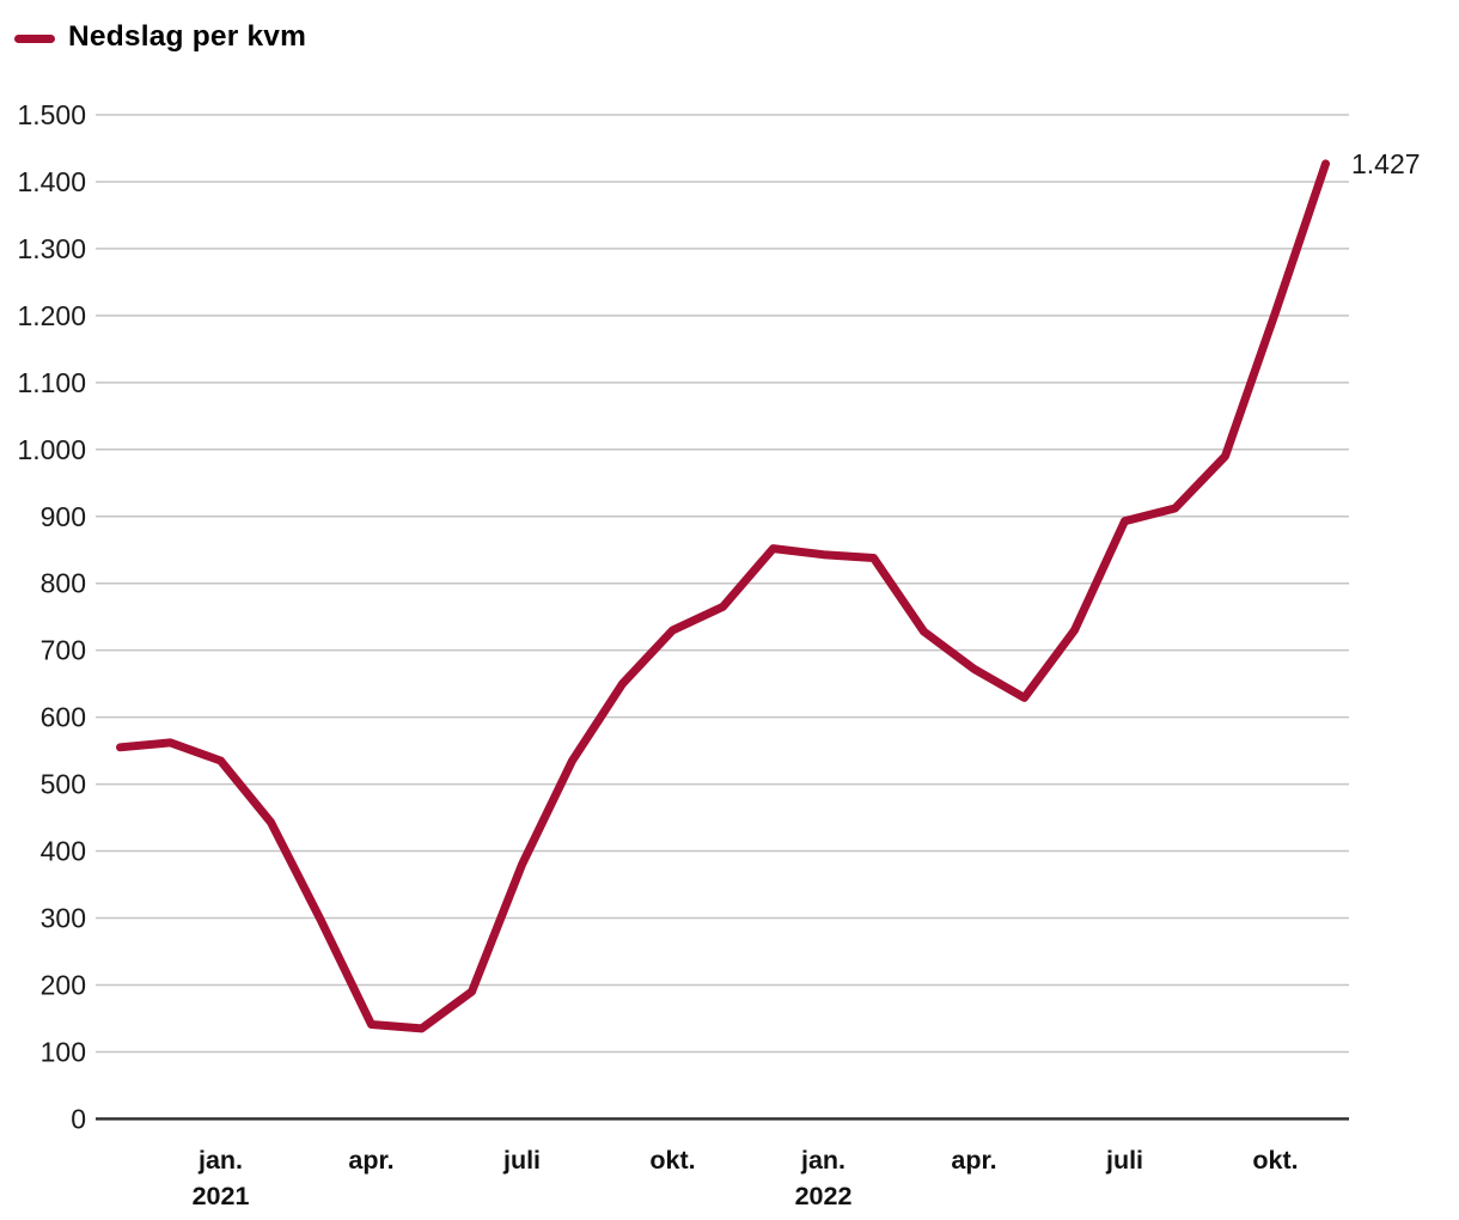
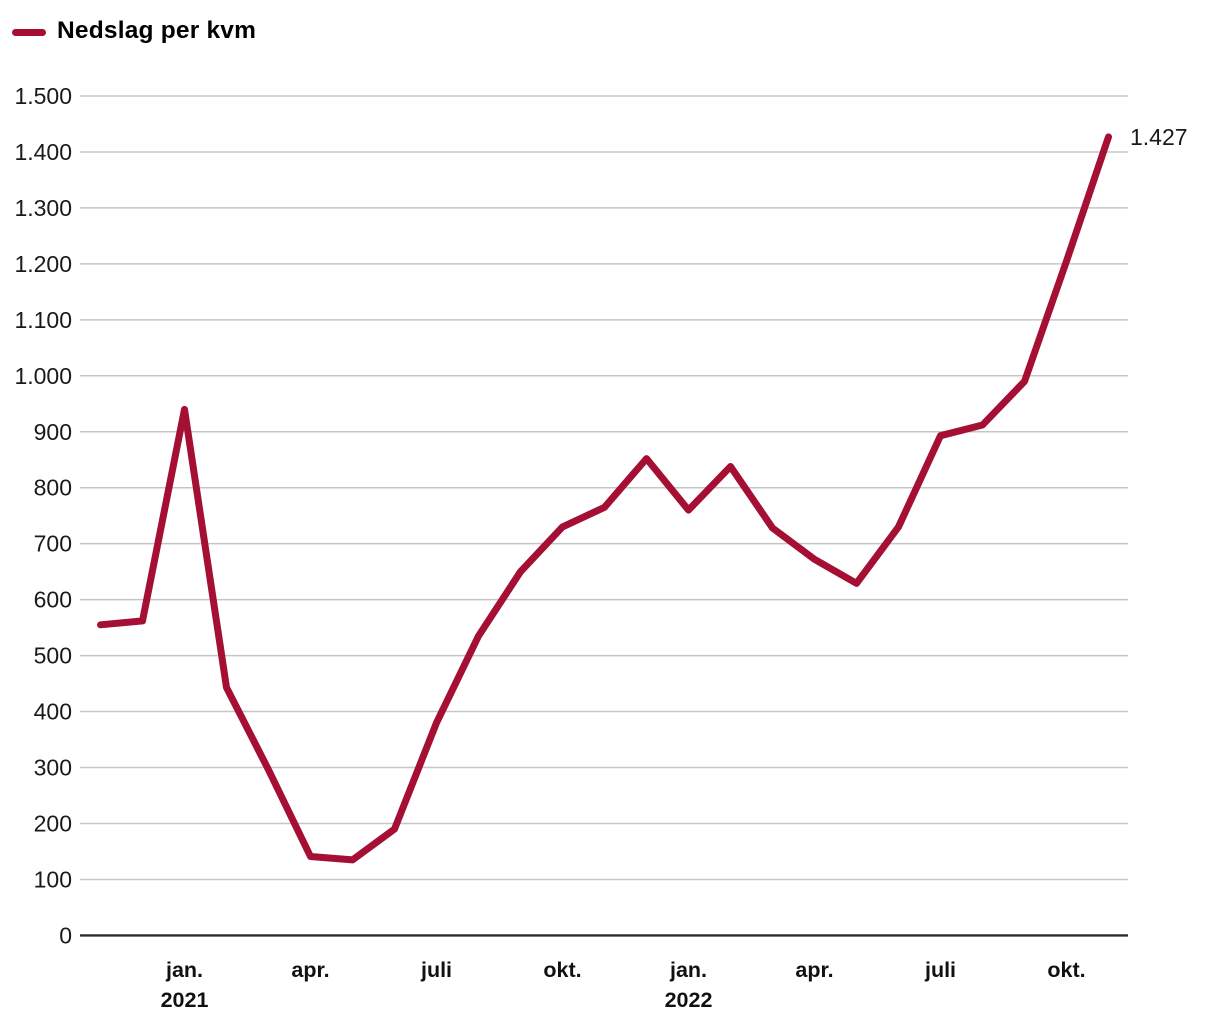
jan. 2021: 540 -> 940
jan. 2022: 840 -> 760
